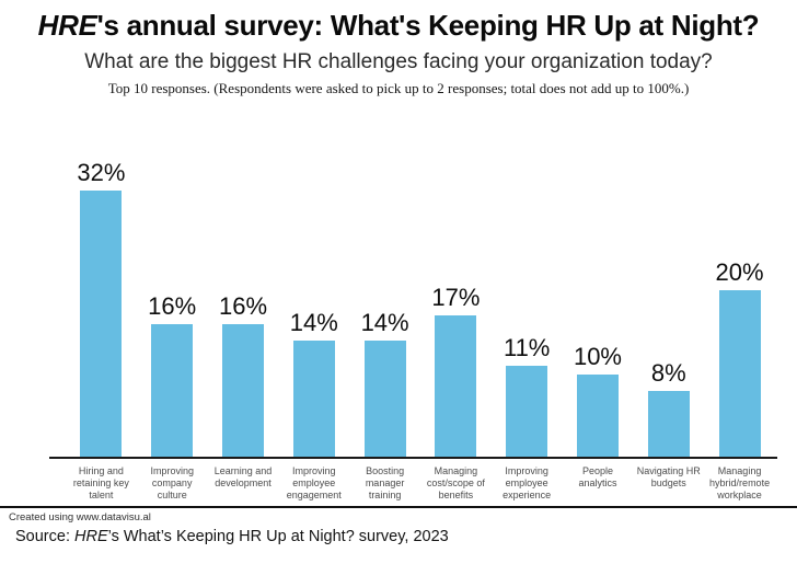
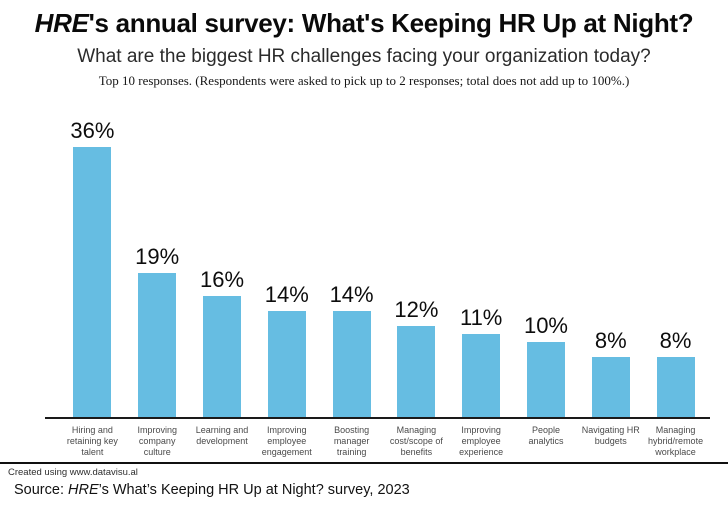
Hiring and retaining key talent: 32% -> 36%
Improving company culture: 16% -> 19%
Managing cost/scope of benefits: 17% -> 12%
Managing hybrid/remote workplace: 20% -> 8%
